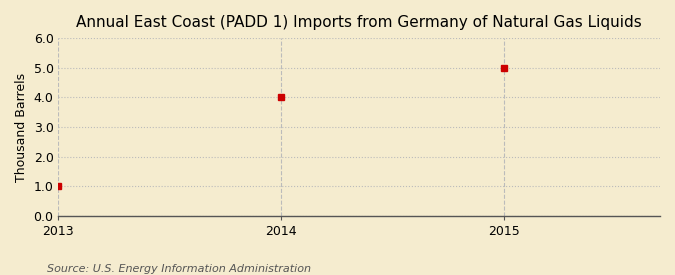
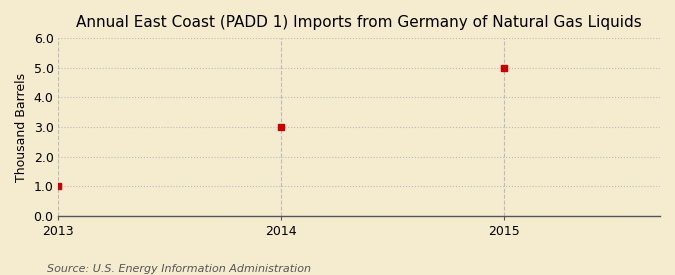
2014: 4 -> 3
